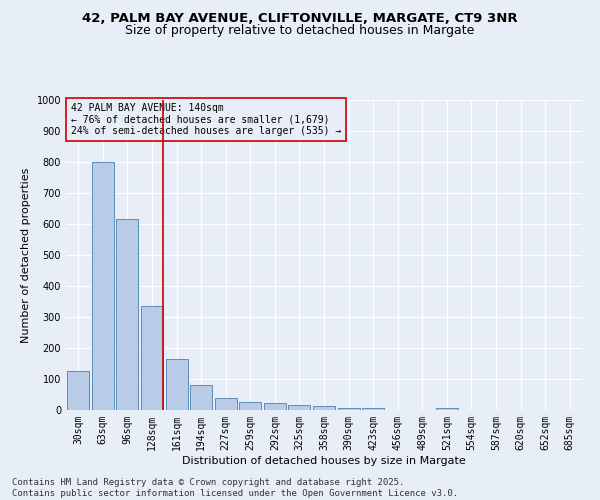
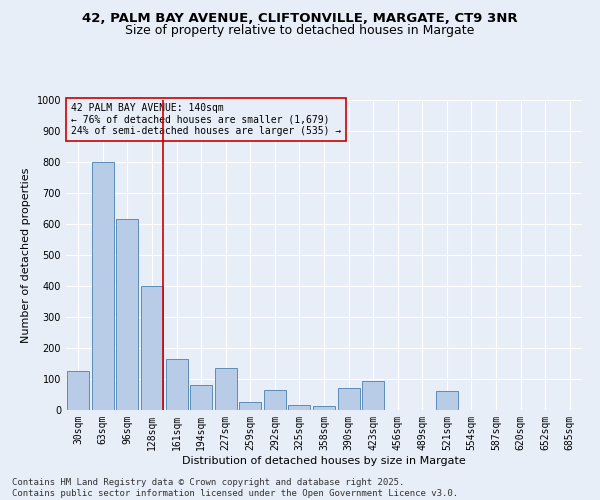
128sqm: 335 -> 400
227sqm: 40 -> 135
292sqm: 22 -> 65
390sqm: 5 -> 70
423sqm: 5 -> 95
521sqm: 5 -> 60
